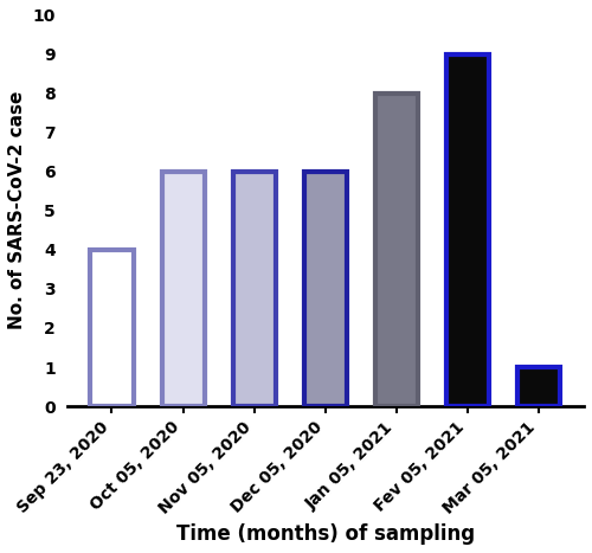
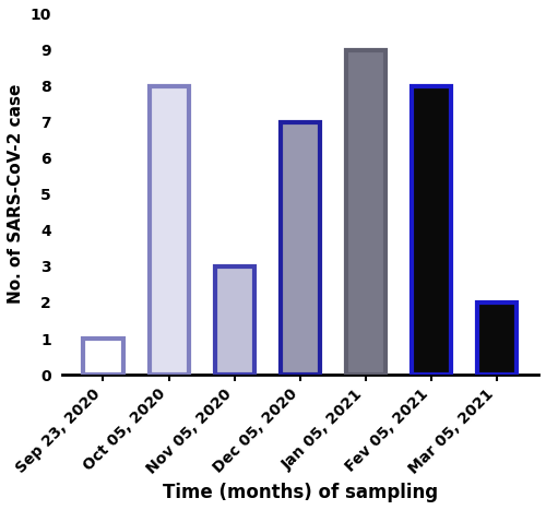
Sep 23, 2020: 4 -> 1
Oct 05, 2020: 6 -> 8
Nov 05, 2020: 6 -> 3
Dec 05, 2020: 6 -> 7
Jan 05, 2021: 8 -> 9
Fev 05, 2021: 9 -> 8
Mar 05, 2021: 1 -> 2
